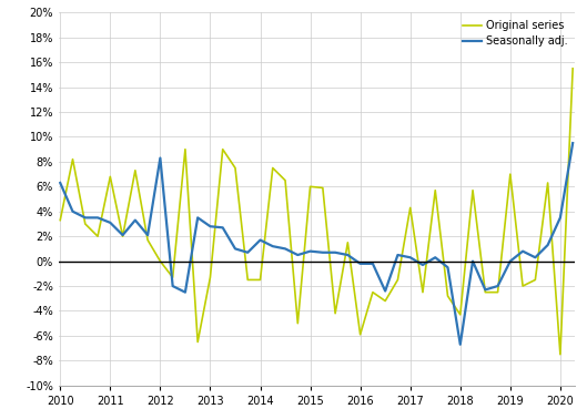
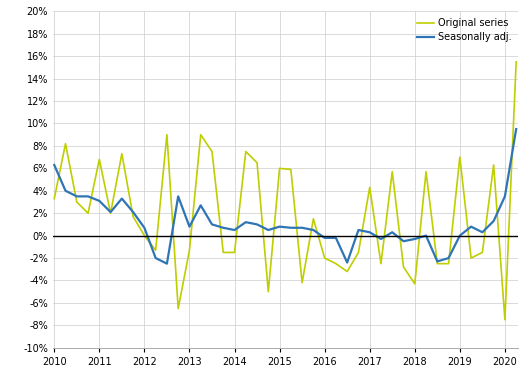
Seasonally adj./2012: 8.3% -> 0.7%
Seasonally adj./2013: 2.8% -> 0.8%
Seasonally adj./2014: 1.7% -> 0.5%
Original series/2016: -5.9% -> -2.0%
Seasonally adj./2018: -6.7% -> -0.3%
